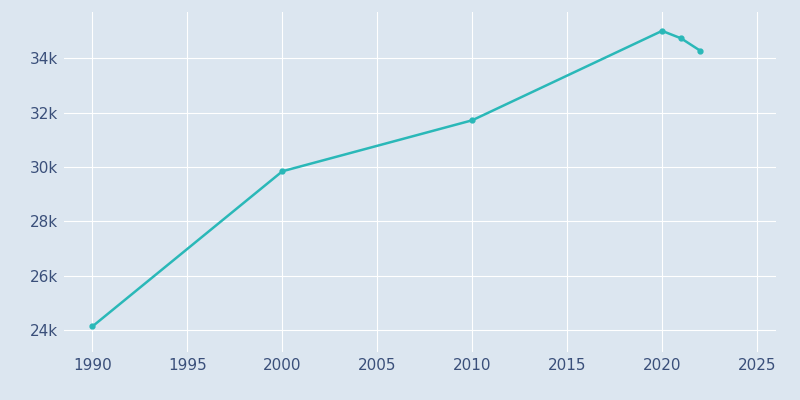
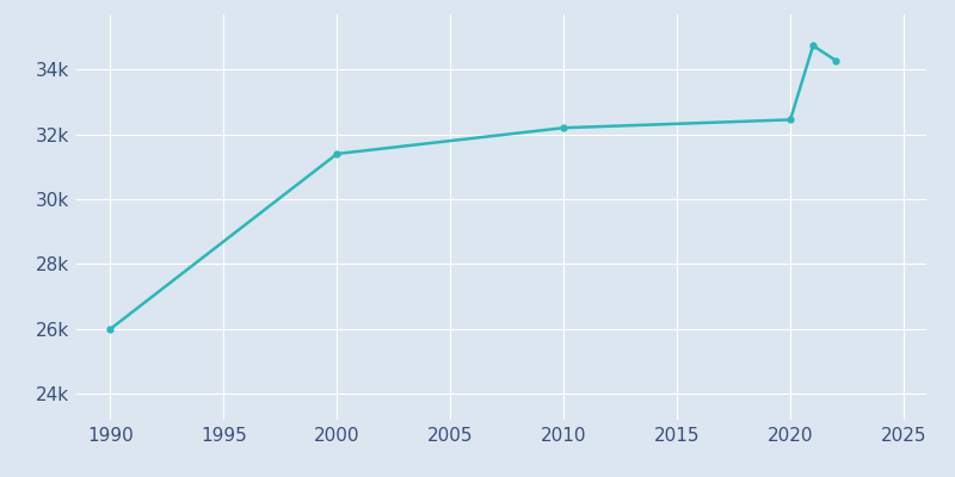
1990: 24.14k -> 26.00k
2000: 29.84k -> 31.40k
2010: 31.72k -> 32.20k
2020: 35.01k -> 32.45k
